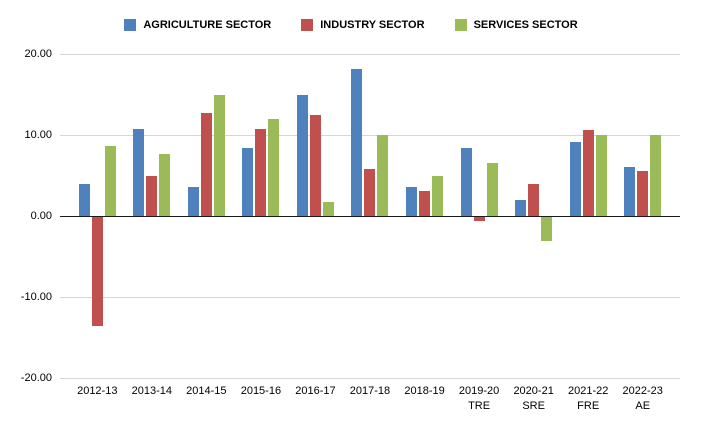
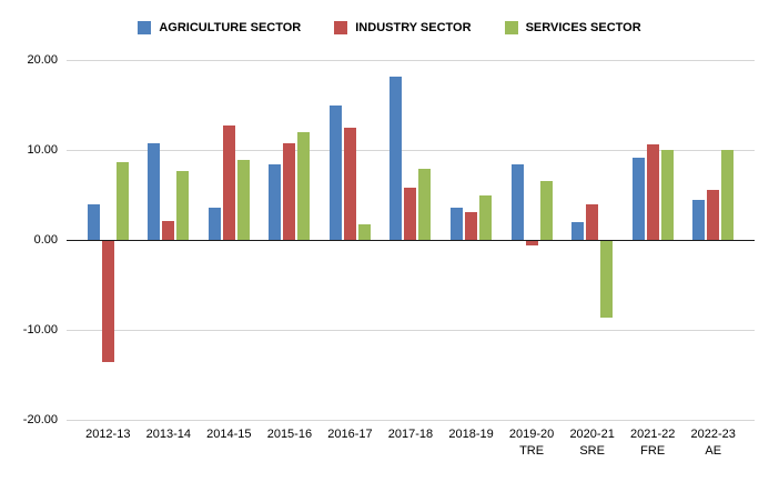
INDUSTRY SECTOR/2013-14: 5 -> 2
SERVICES SECTOR/2014-15: 15 -> 9
SERVICES SECTOR/2017-18: 10 -> 8
SERVICES SECTOR/2020-21 SRE: -3 -> -8
AGRICULTURE SECTOR/2022-23 AE: 6 -> 4
